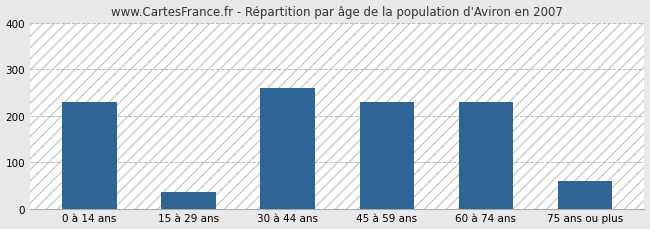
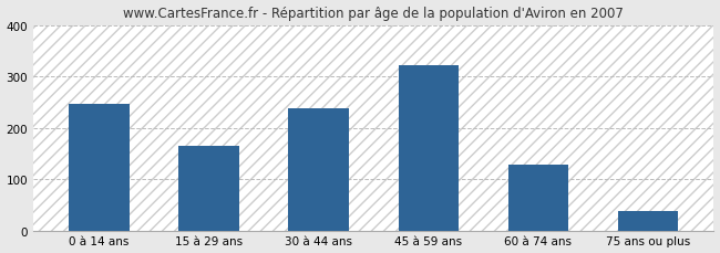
0 à 14 ans: 230 -> 246
15 à 29 ans: 35 -> 165
30 à 44 ans: 260 -> 238
45 à 59 ans: 230 -> 323
60 à 74 ans: 230 -> 129
75 ans ou plus: 60 -> 38
